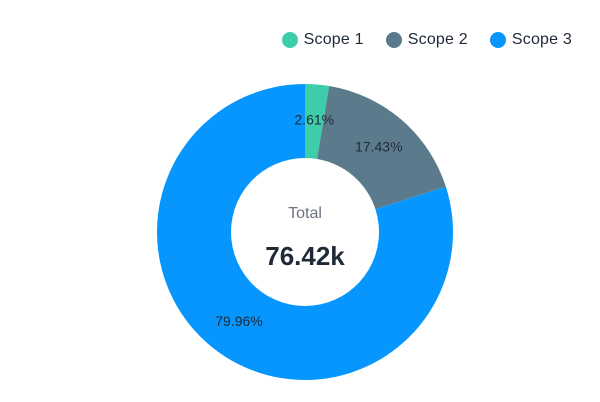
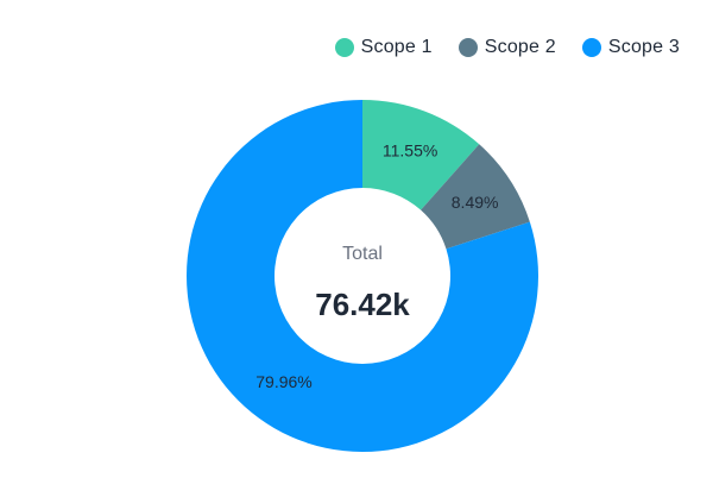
Scope 1: 2.61% -> 11.55%
Scope 2: 17.43% -> 8.49%
